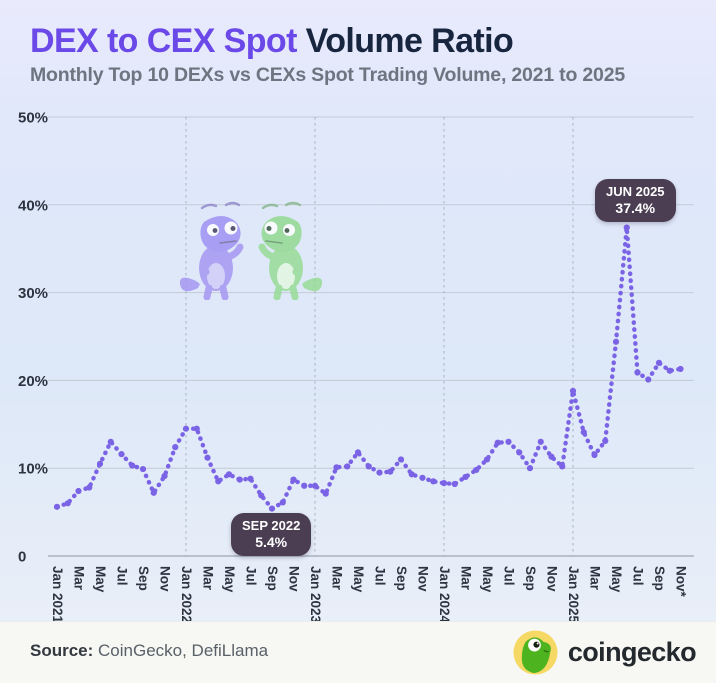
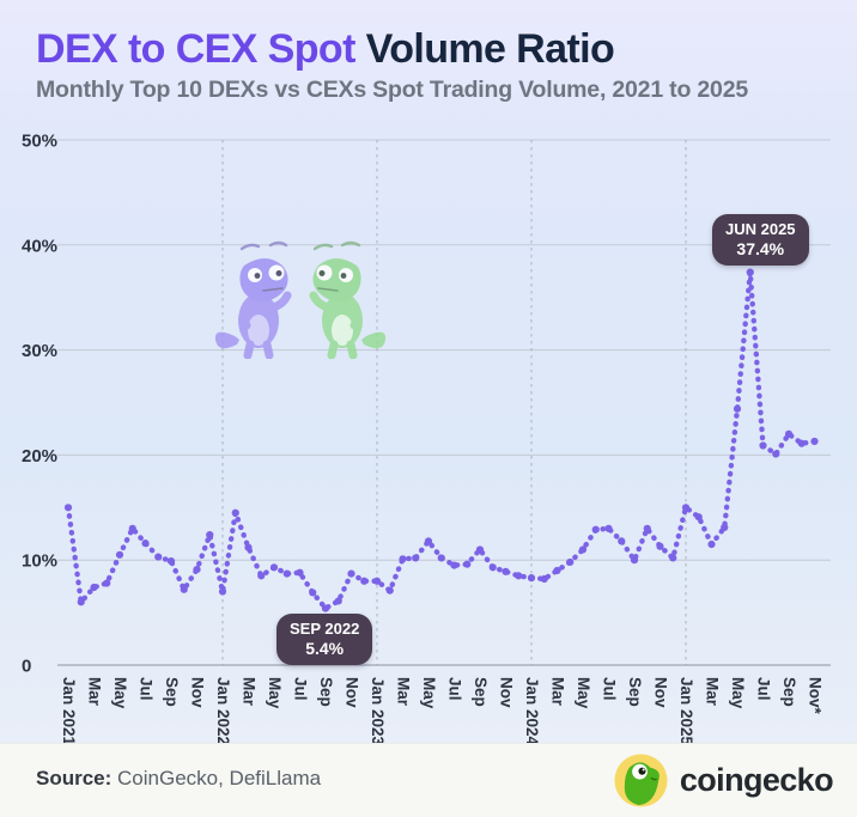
Jan 2021: 6% -> 15%
Jan 2022: 14% -> 7%
Jan 2025: 19% -> 15%
